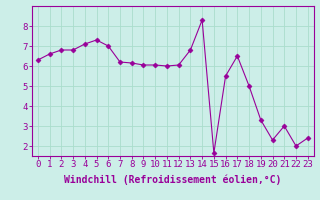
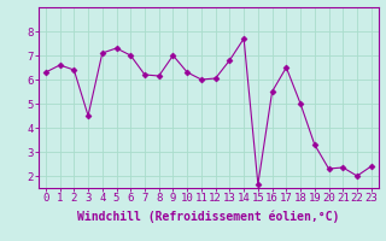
2: 6.80 -> 6.40
3: 6.80 -> 4.50
9: 6.05 -> 7.00
10: 6.05 -> 6.30
14: 8.30 -> 7.70
21: 3.00 -> 2.35
